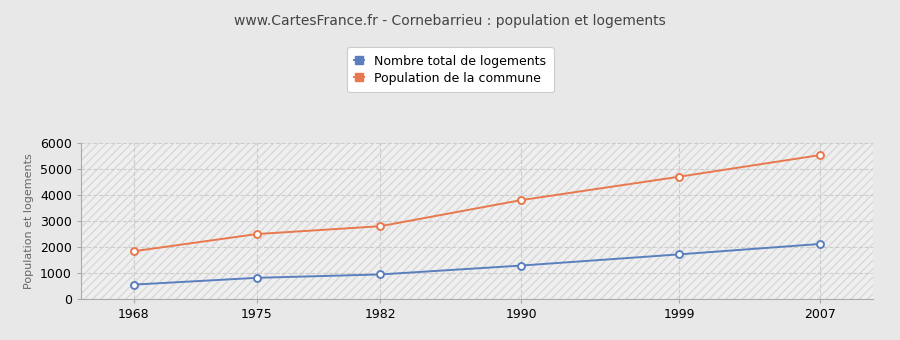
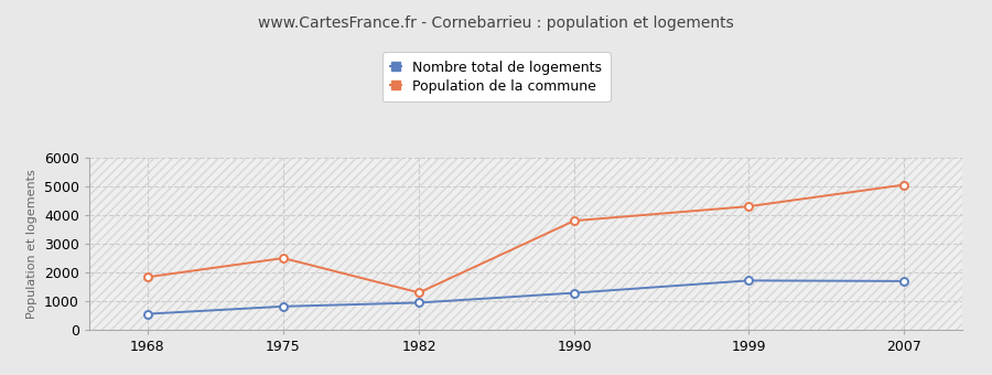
Population de la commune/1982: 2800 -> 1300
Population de la commune/1999: 4700 -> 4300
Nombre total de logements/2007: 2120 -> 1700
Population de la commune/2007: 5530 -> 5050
